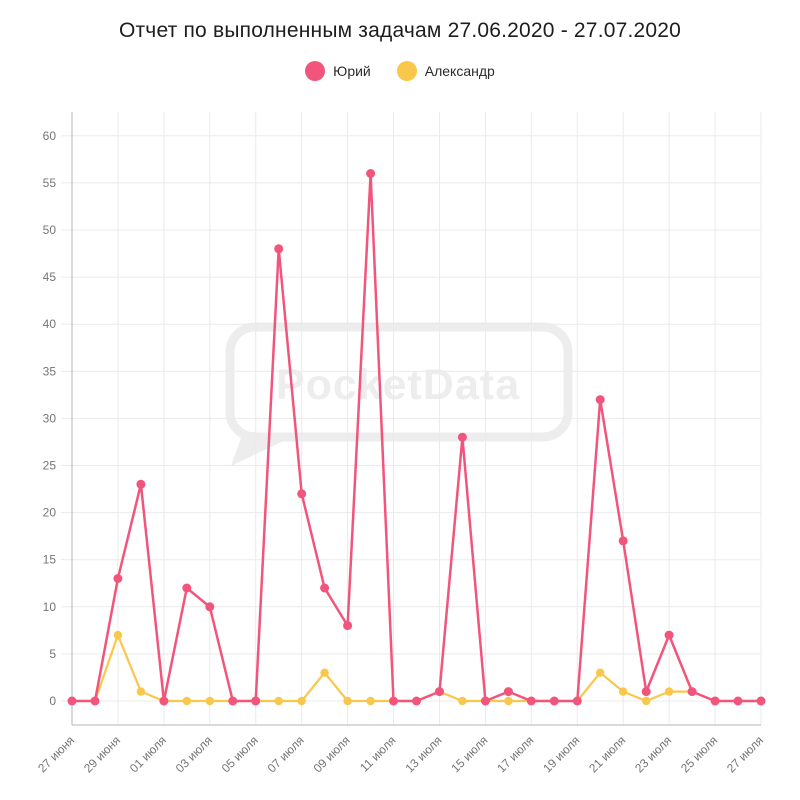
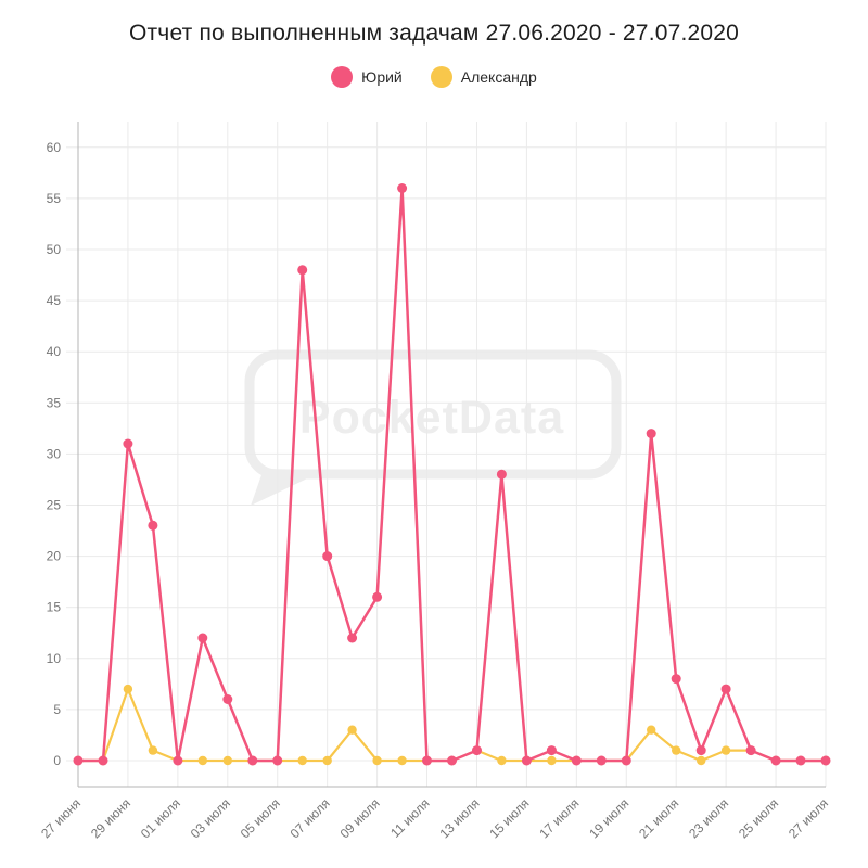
Юрий/29 июня: 13 -> 31
Юрий/03 июля: 10 -> 6
Юрий/07 июля: 22 -> 20
Юрий/09 июля: 8 -> 16
Юрий/21 июля: 17 -> 8
